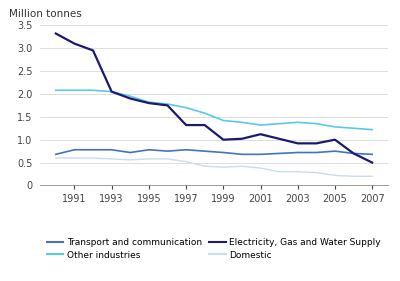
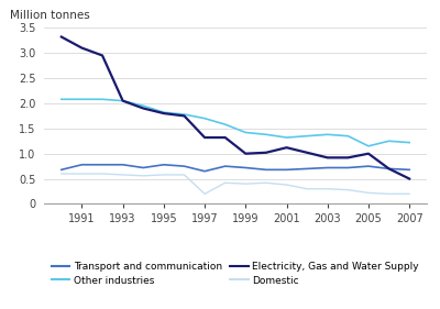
Transport and communication/1997: 0.78 -> 0.65
Domestic/1997: 0.52 -> 0.20
Other industries/2005: 1.28 -> 1.15
